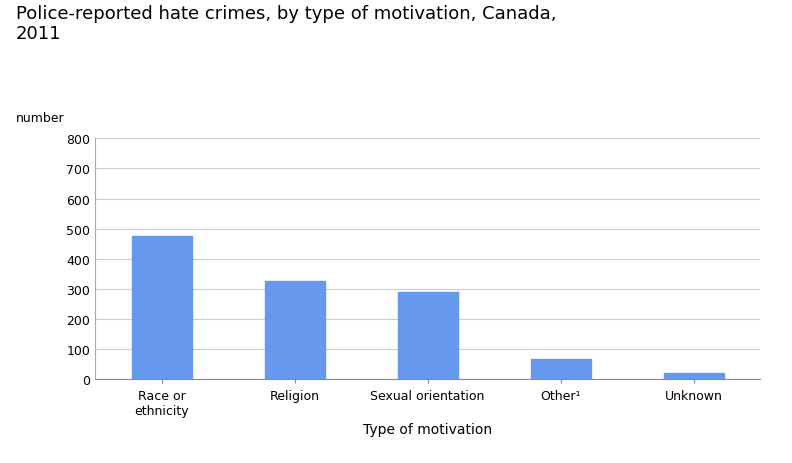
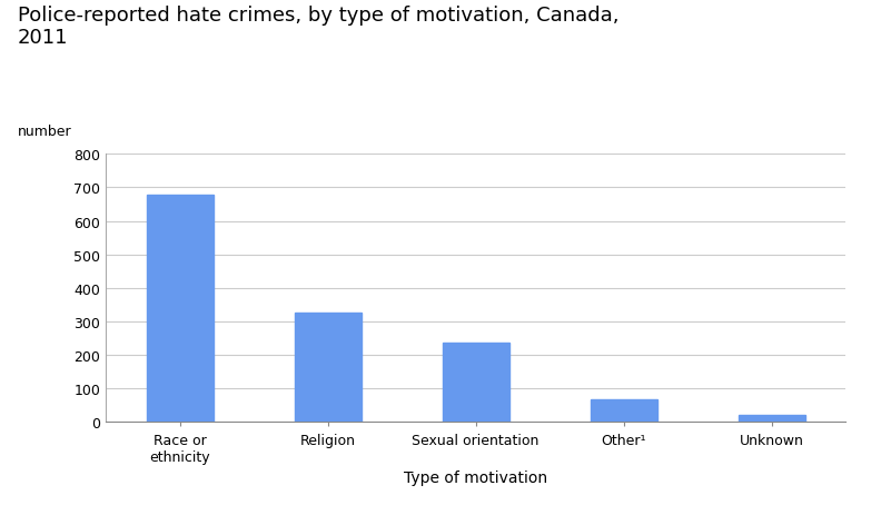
Race or ethnicity: 475 -> 678
Sexual orientation: 290 -> 238
